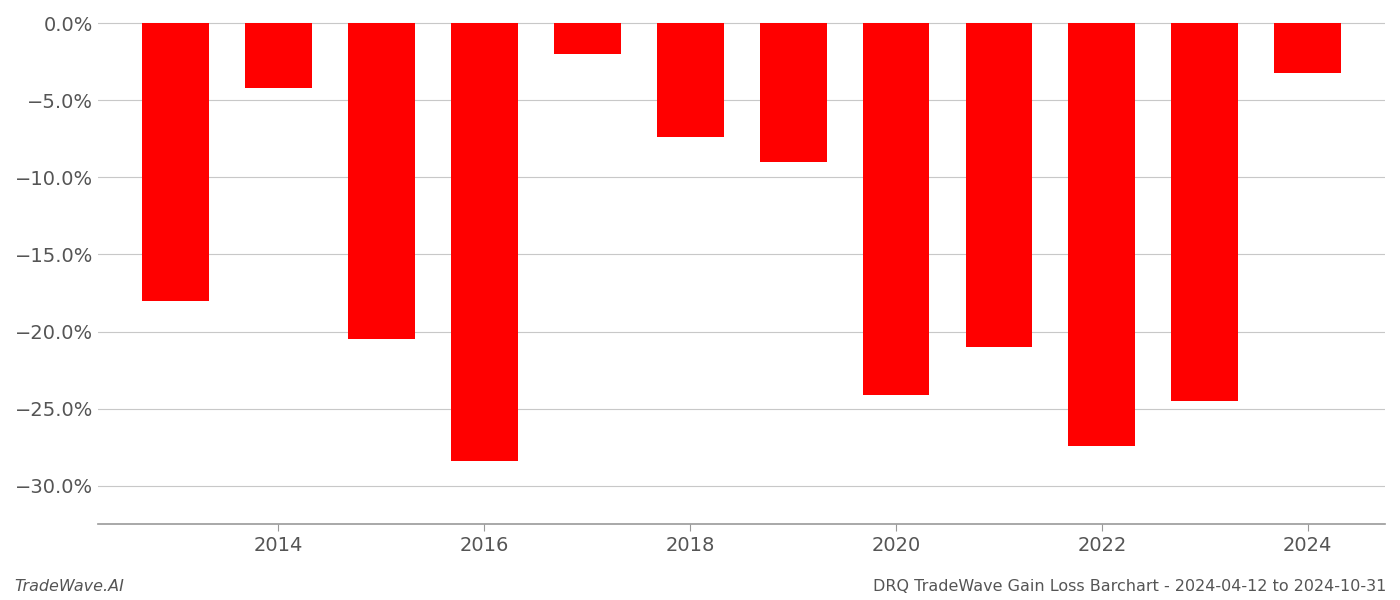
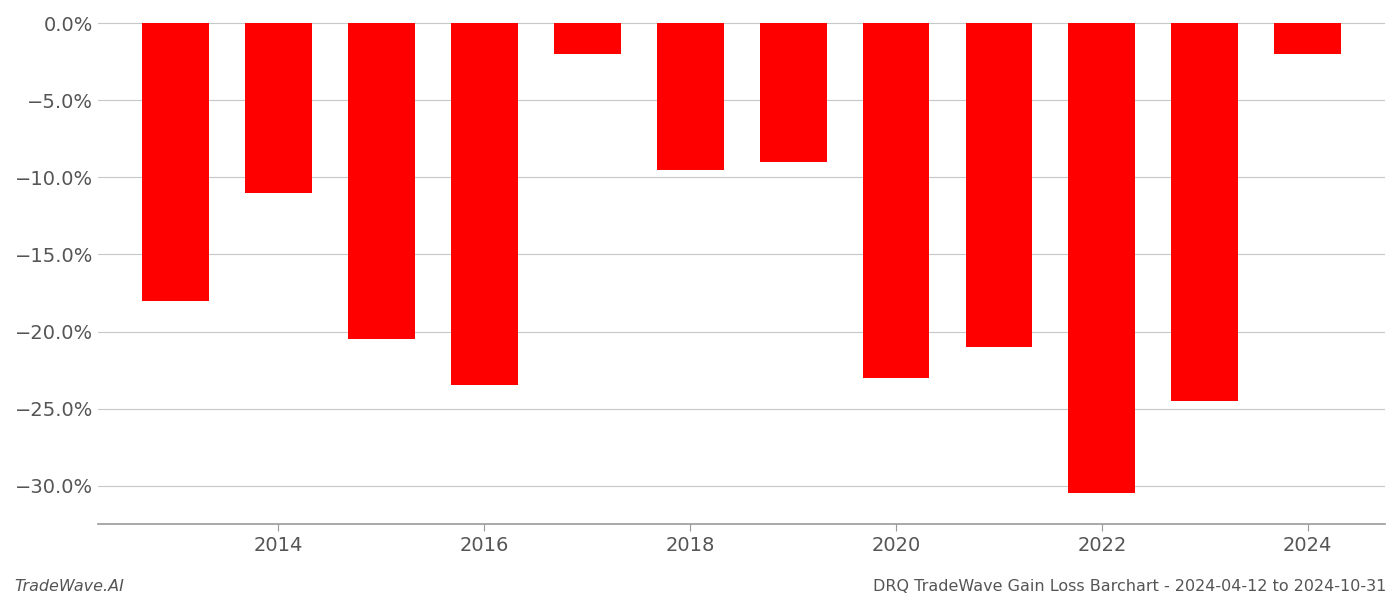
2014: -4.2% -> -11.0%
2016: -28.4% -> -23.5%
2018: -7.4% -> -9.5%
2020: -24.1% -> -23.0%
2022: -27.4% -> -30.5%
2024: -3.2% -> -2.0%
